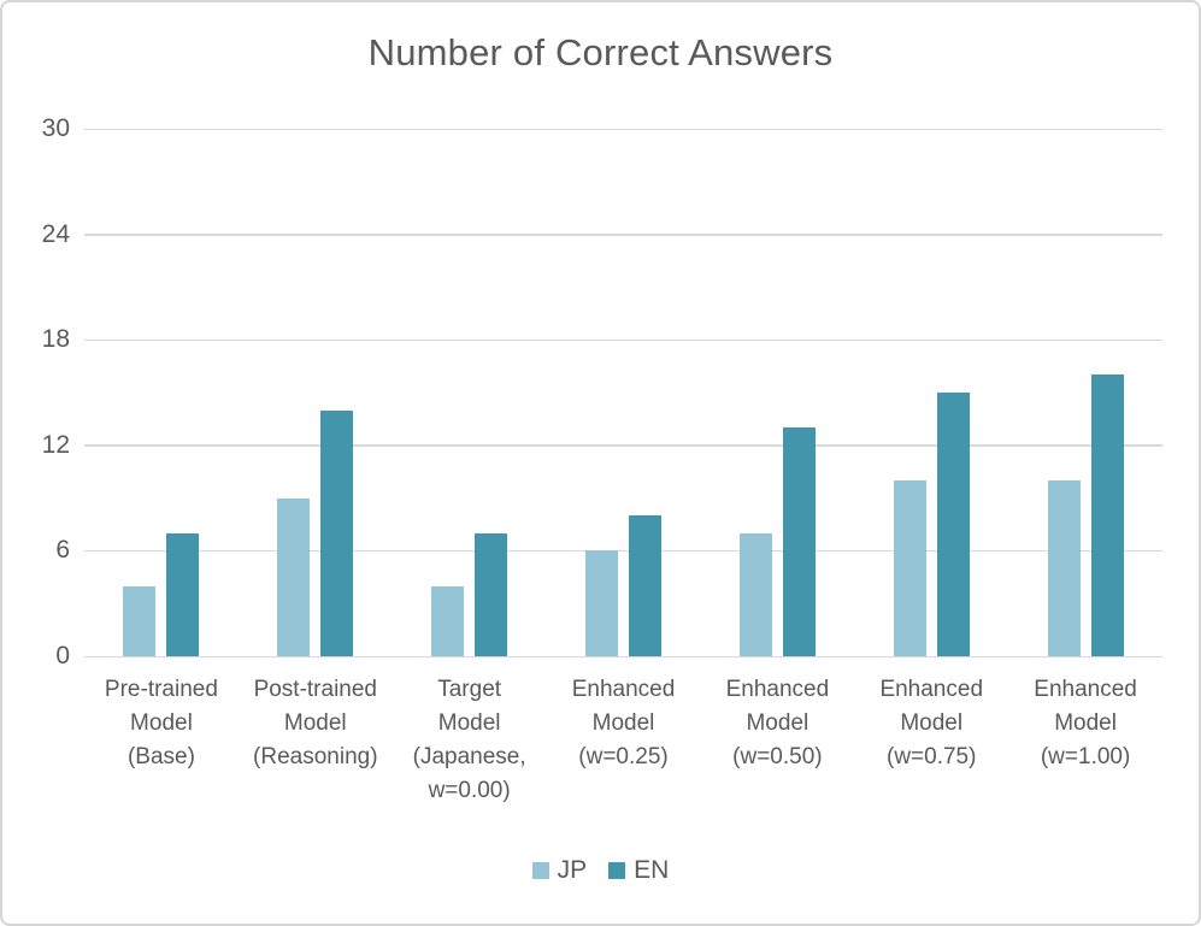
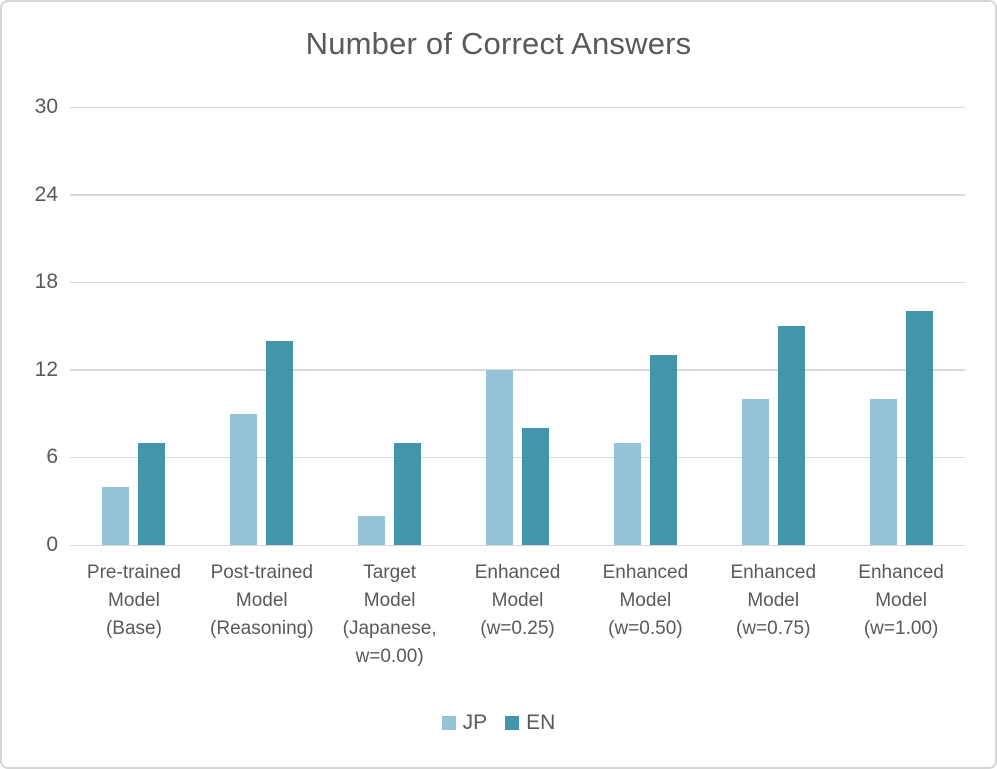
JP/Target Model (Japanese, w=0.00): 4 -> 2
JP/Enhanced Model (w=0.25): 6 -> 12
